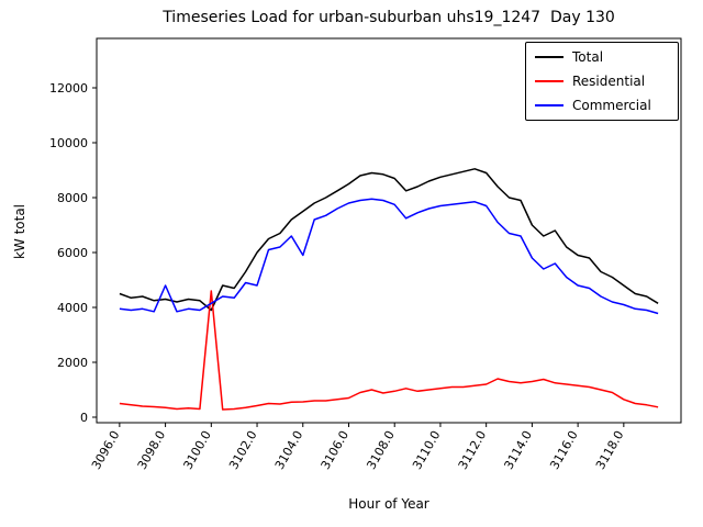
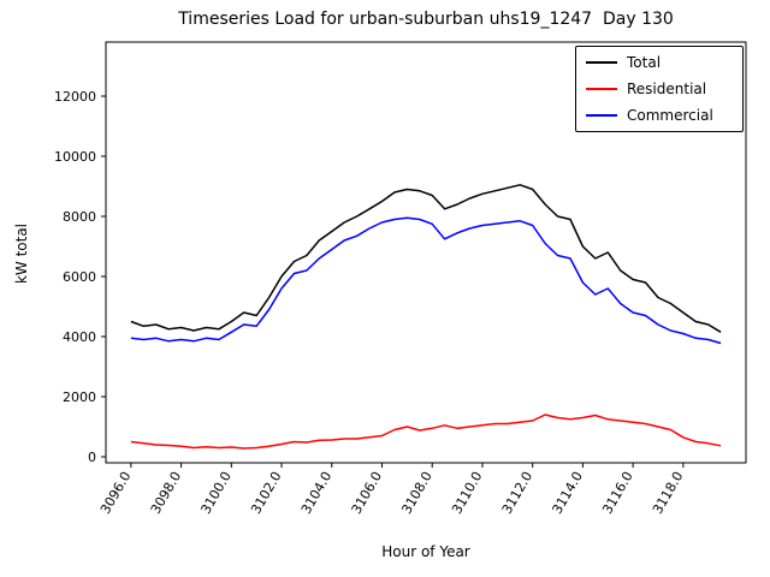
Commercial/3098.0: 4800 -> 3900
Total/3100.0: 3900 -> 4500
Residential/3100.0: 4600 -> 300
Commercial/3102.0: 4800 -> 5600
Commercial/3104.0: 5900 -> 6900
